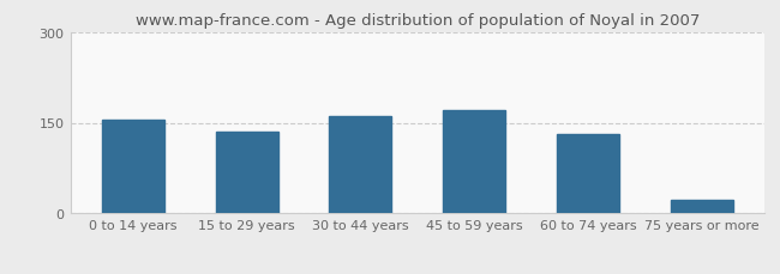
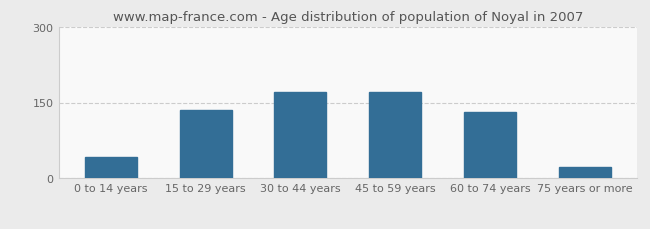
0 to 14 years: 155 -> 42
30 to 44 years: 160 -> 170
